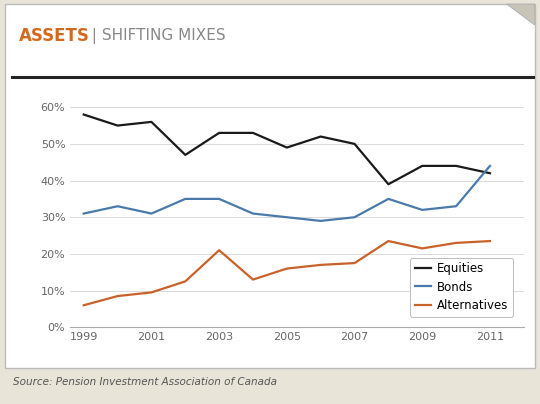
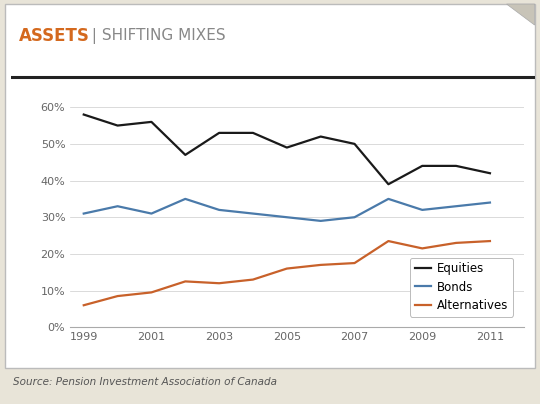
Bonds/2003: 35% -> 32%
Alternatives/2003: 21.0% -> 12.0%
Bonds/2011: 44% -> 34%
